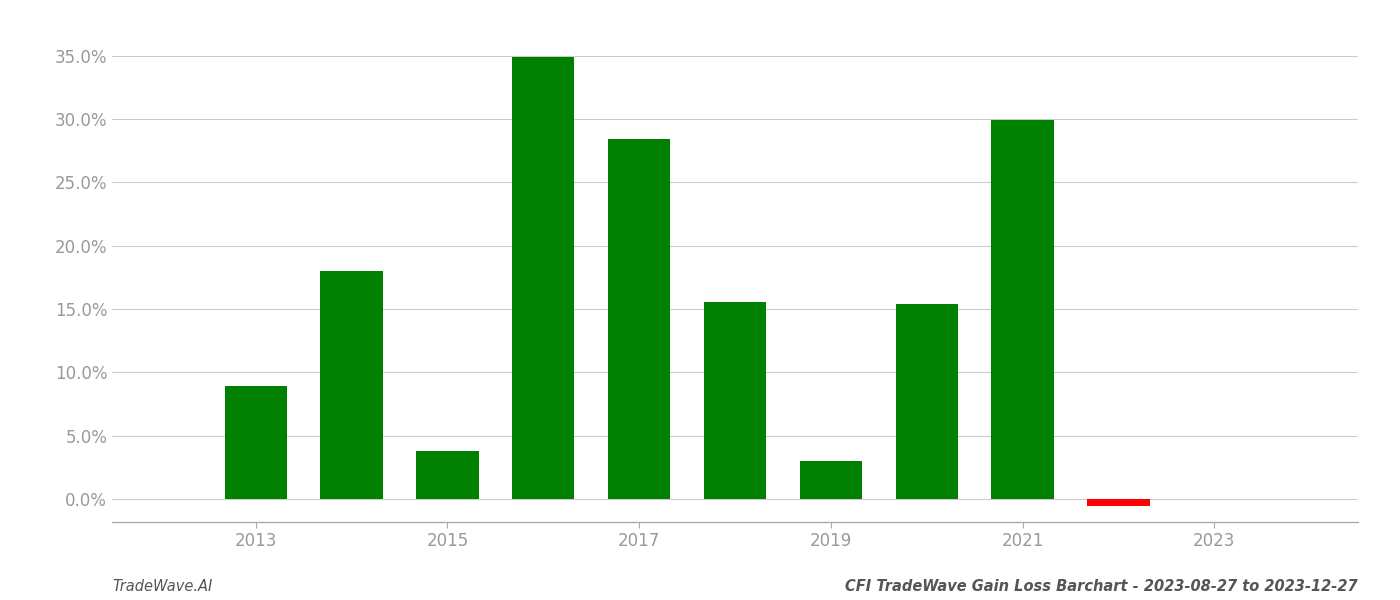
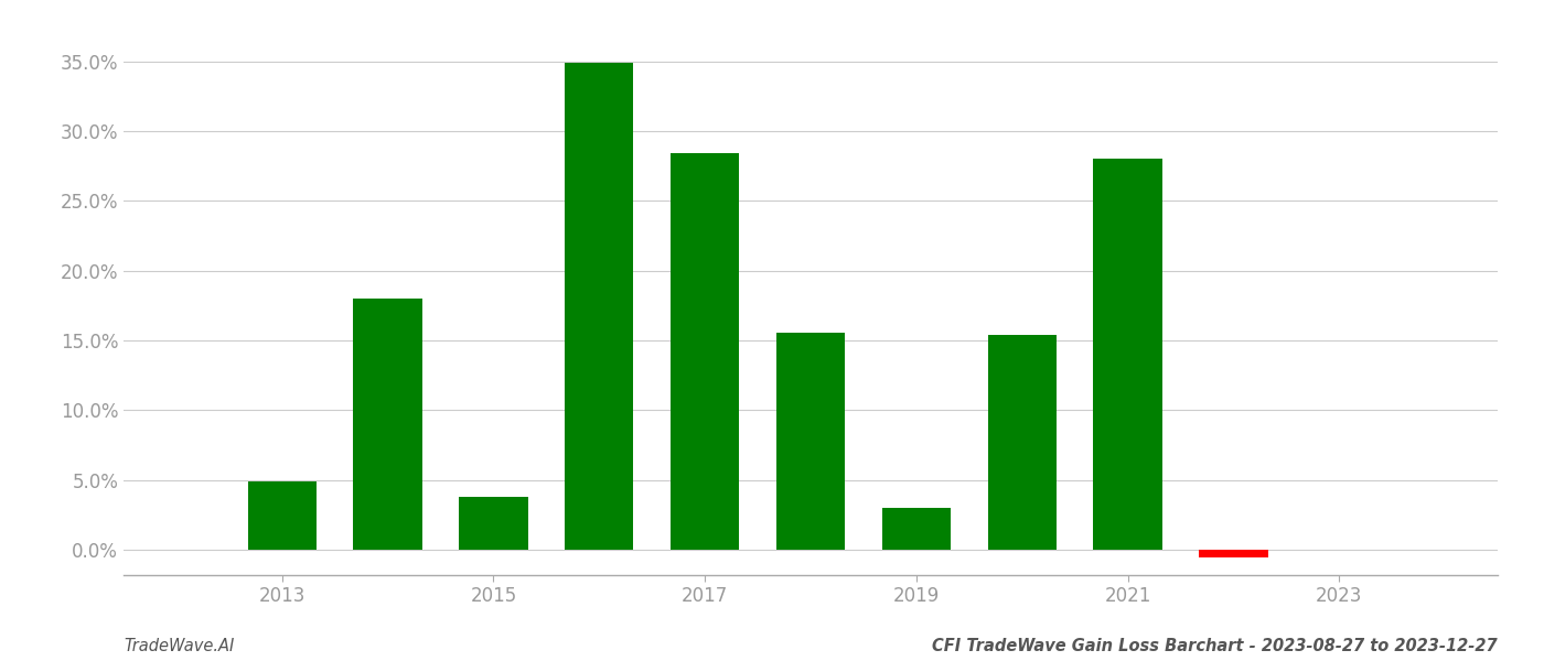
2013: 8.9% -> 4.9%
2021: 29.9% -> 28.0%
